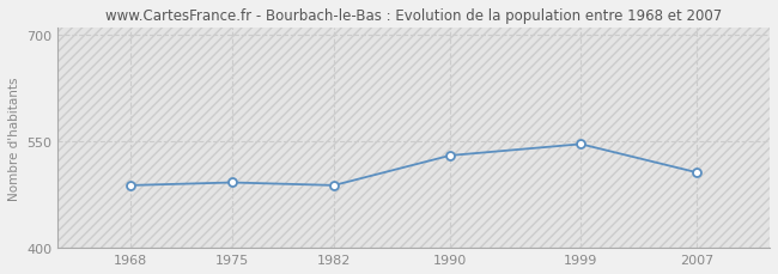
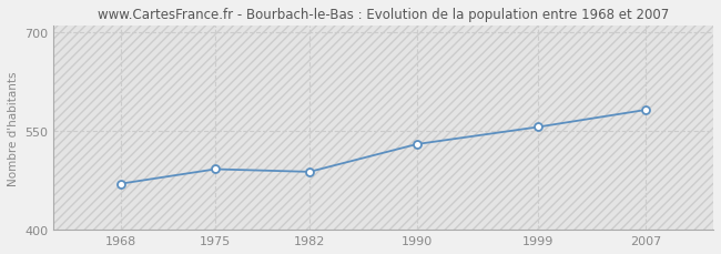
1968: 488 -> 470
1999: 546 -> 556
2007: 506 -> 582
